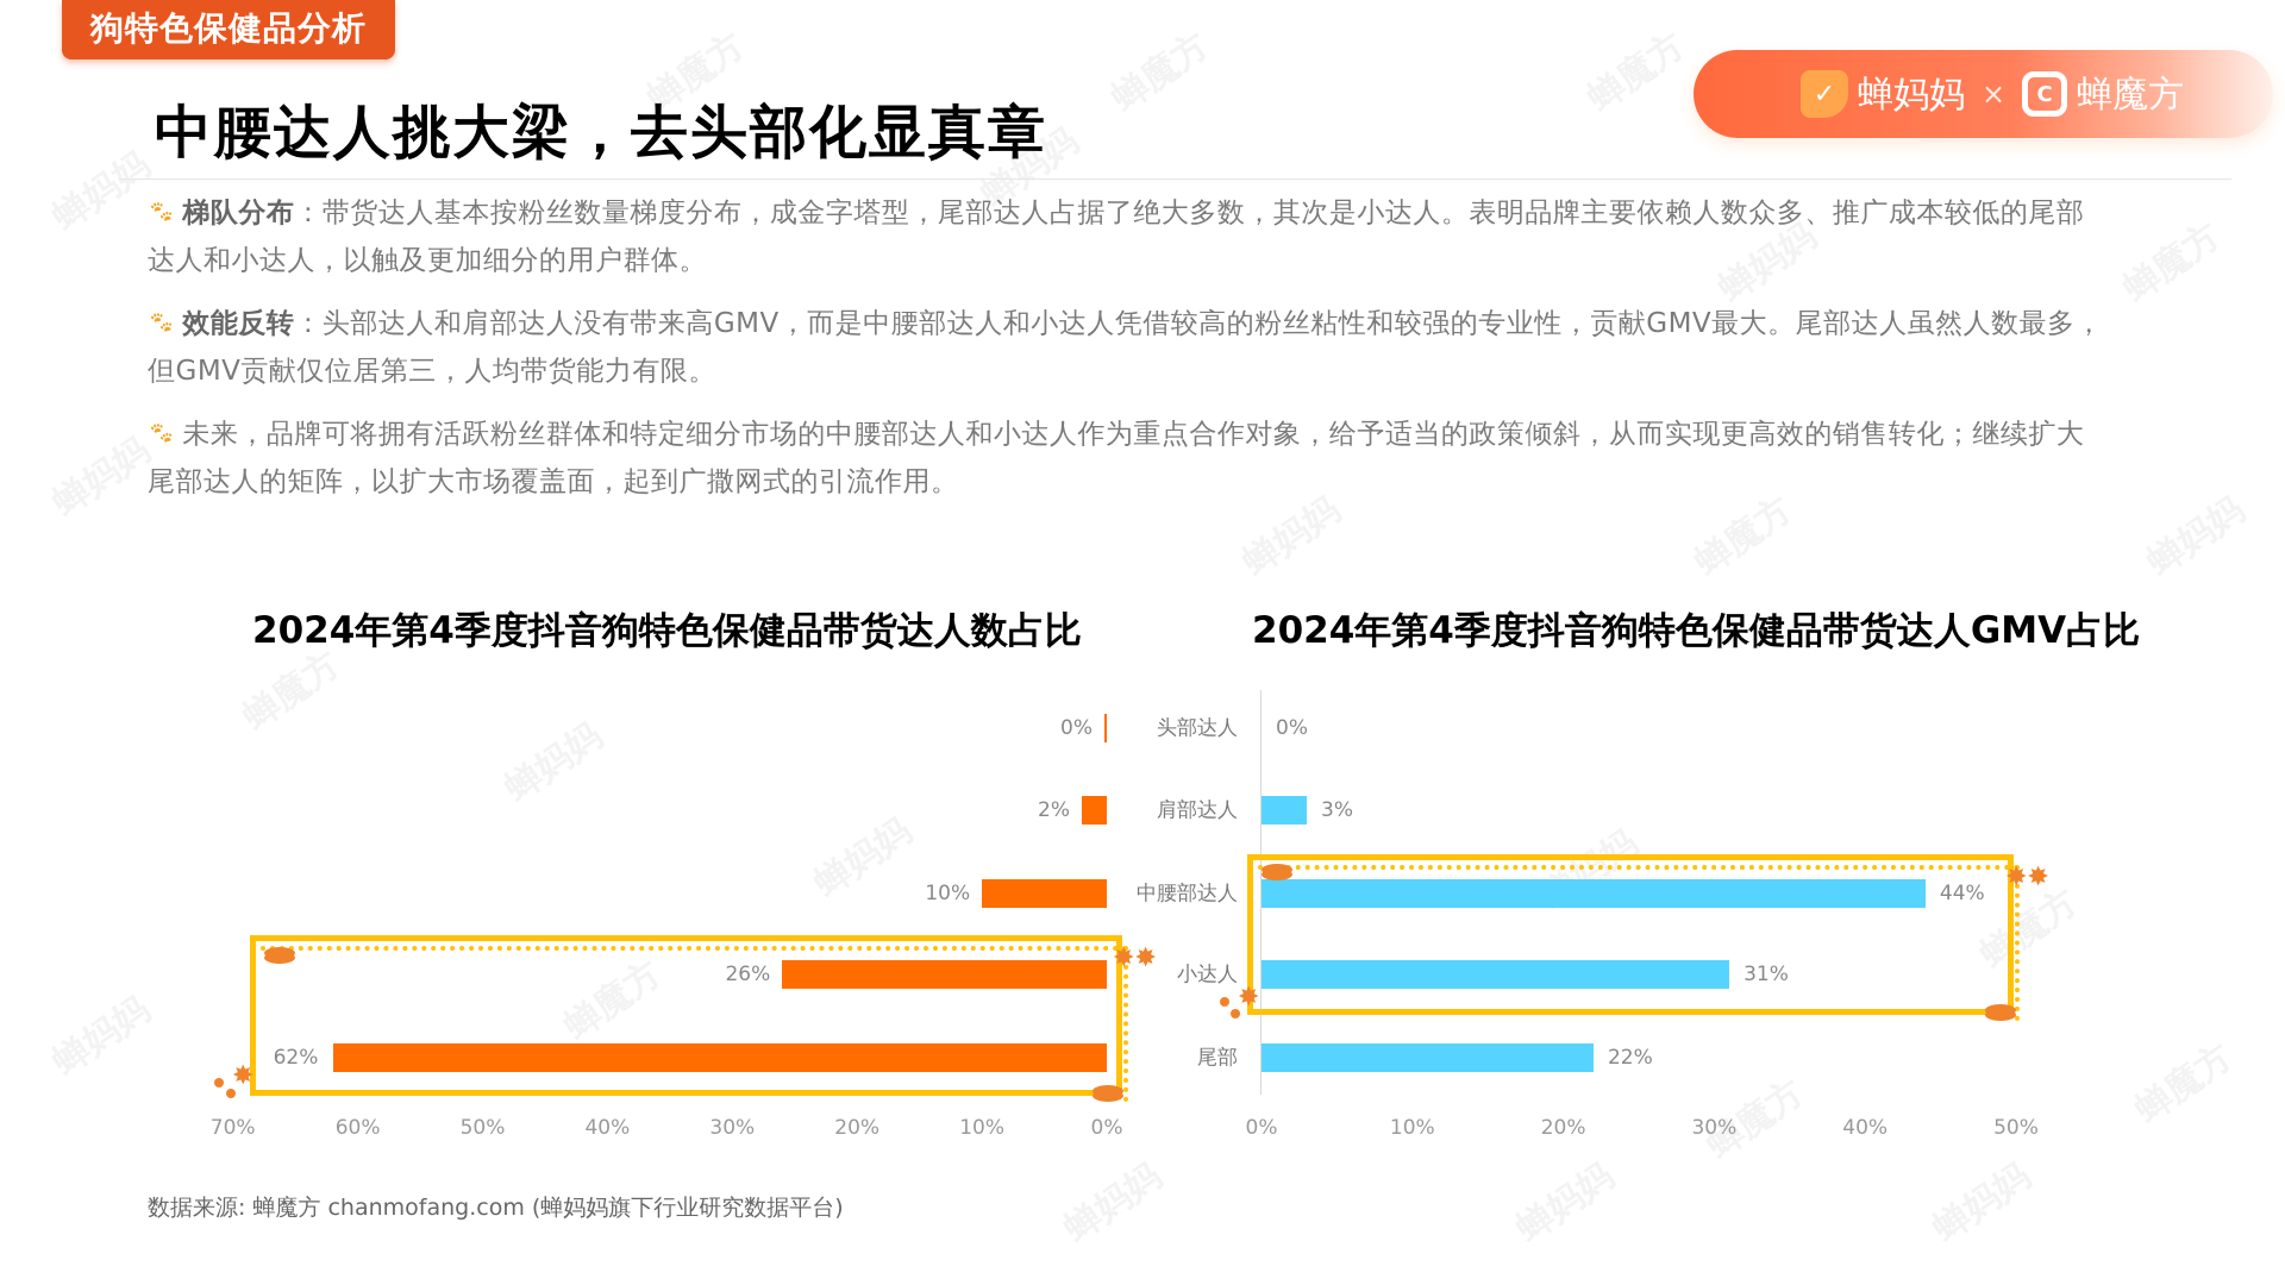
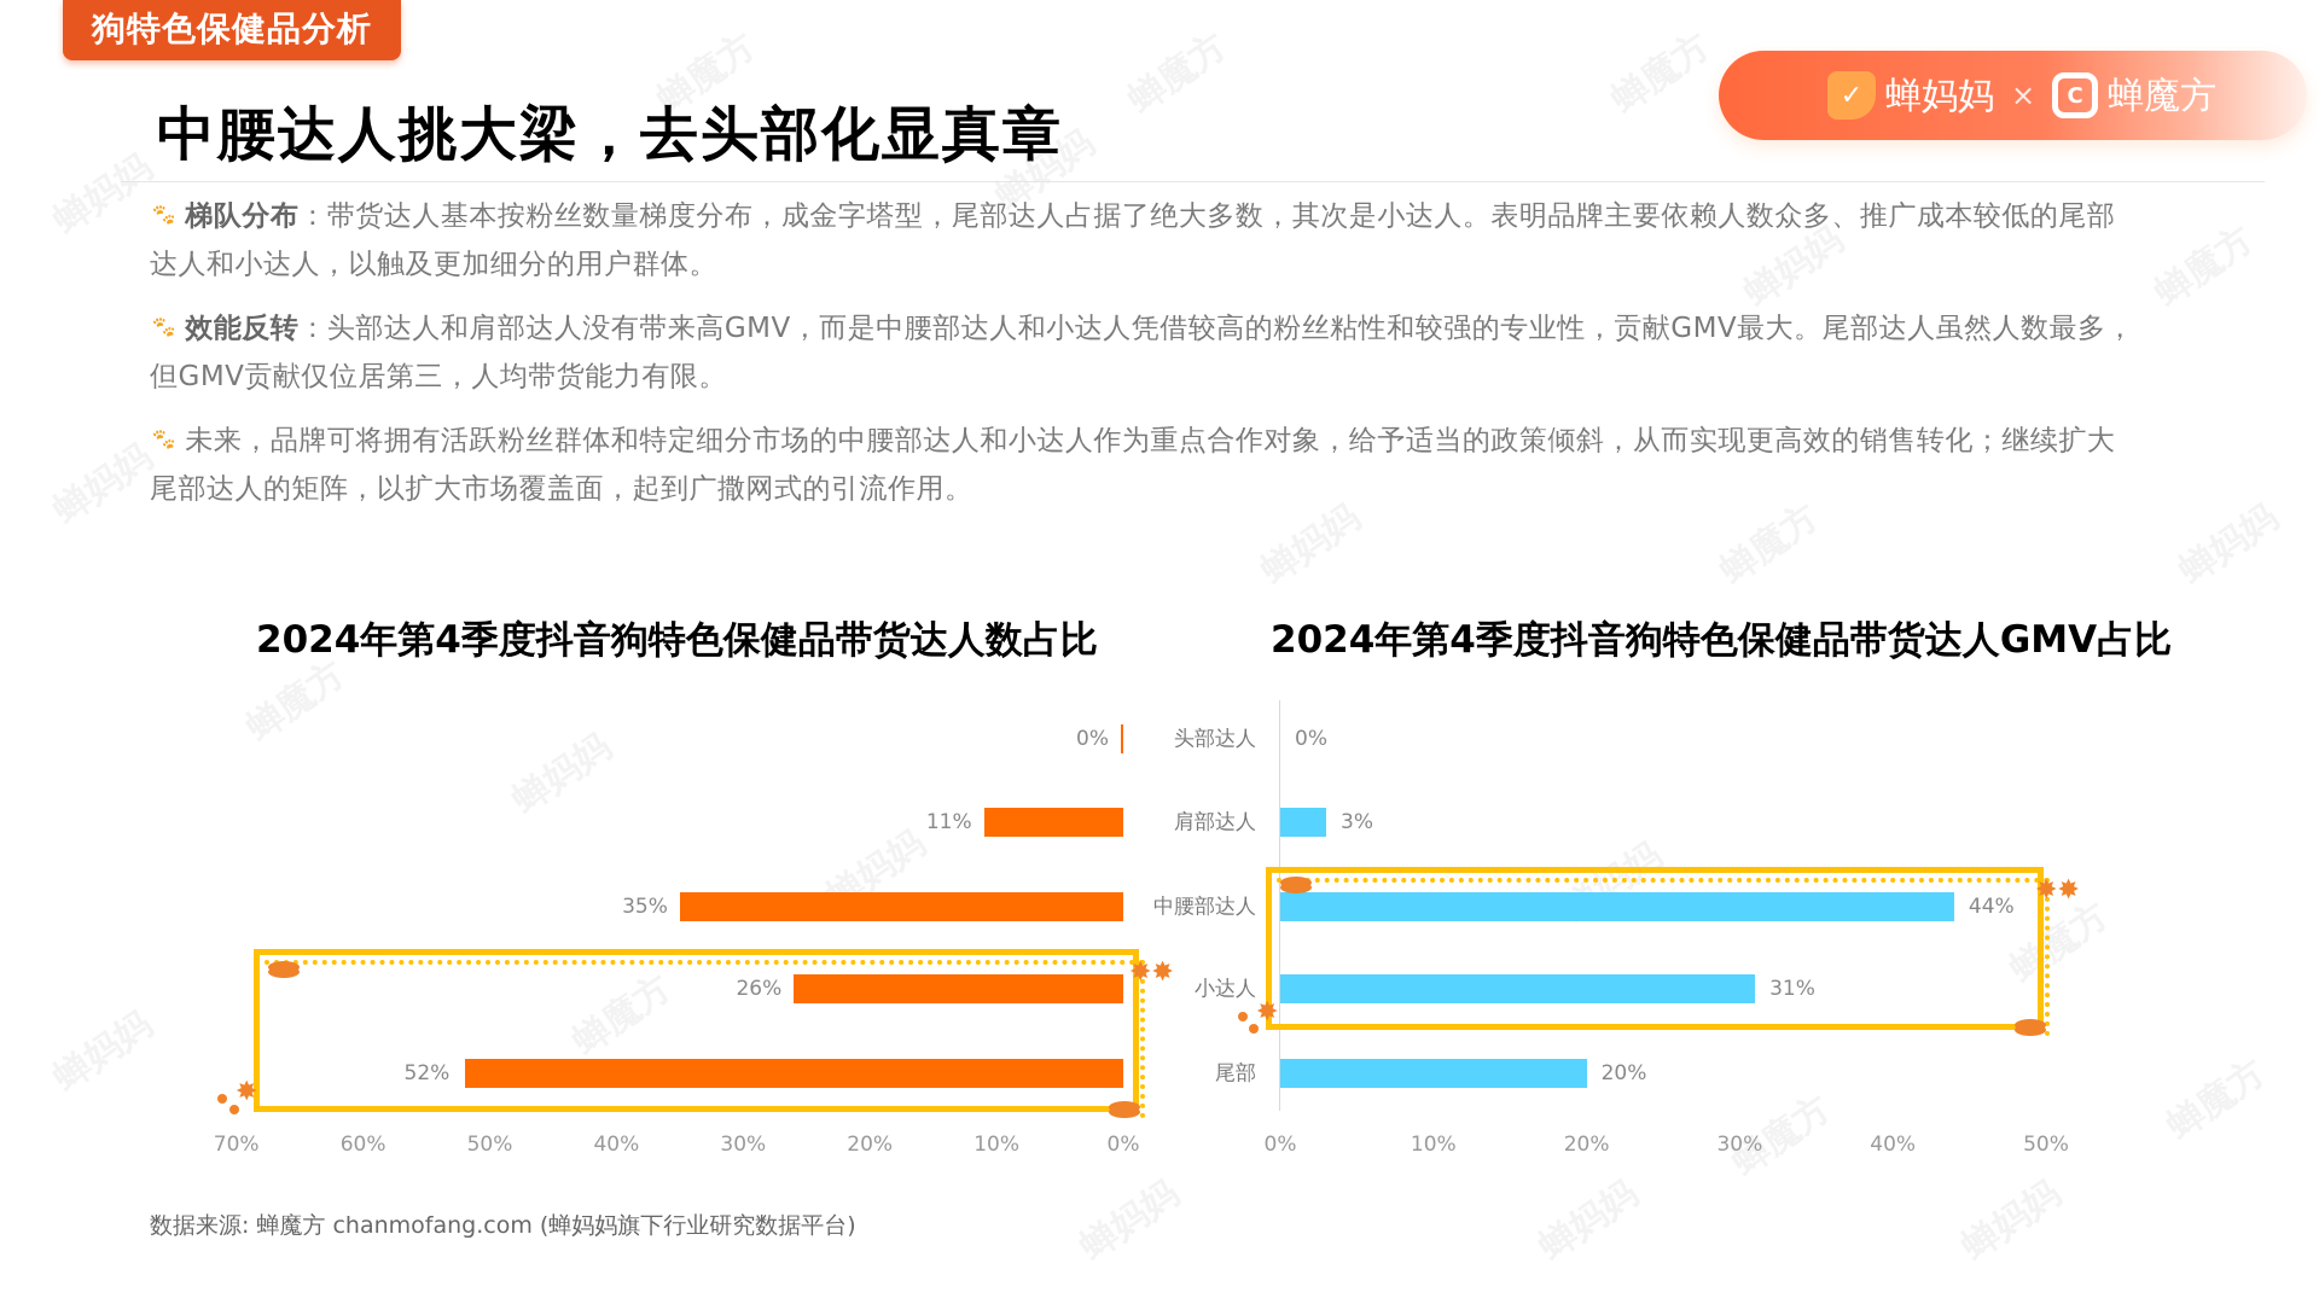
2024年第4季度抖音狗特色保健品带货达人数占比/肩部达人: 2% -> 11%
2024年第4季度抖音狗特色保健品带货达人数占比/中腰部达人: 10% -> 35%
2024年第4季度抖音狗特色保健品带货达人数占比/尾部: 62% -> 52%
2024年第4季度抖音狗特色保健品带货达人GMV占比/尾部: 22% -> 20%
